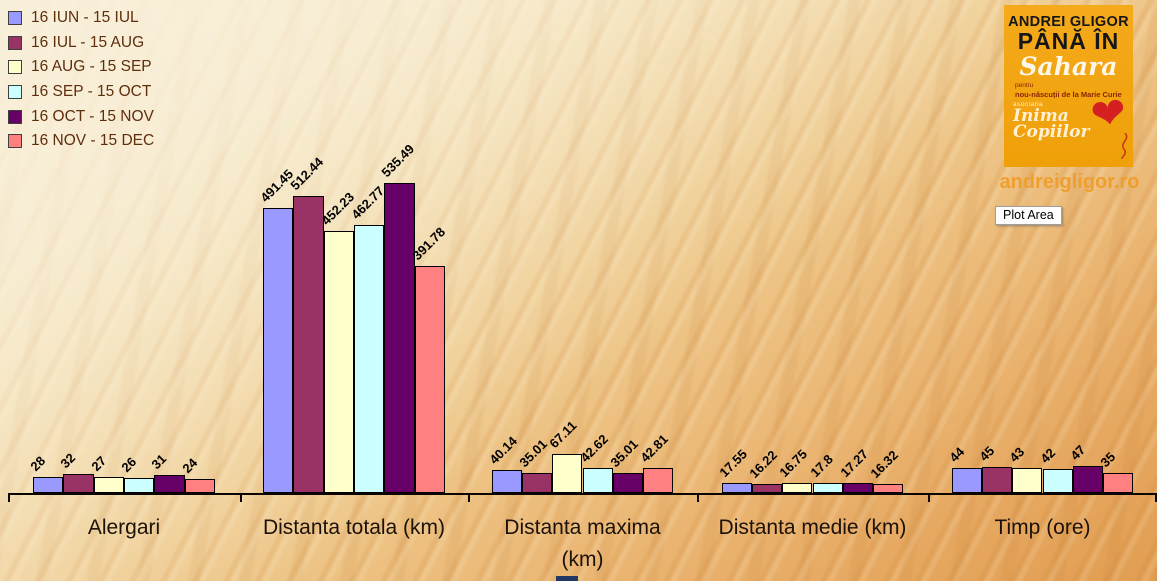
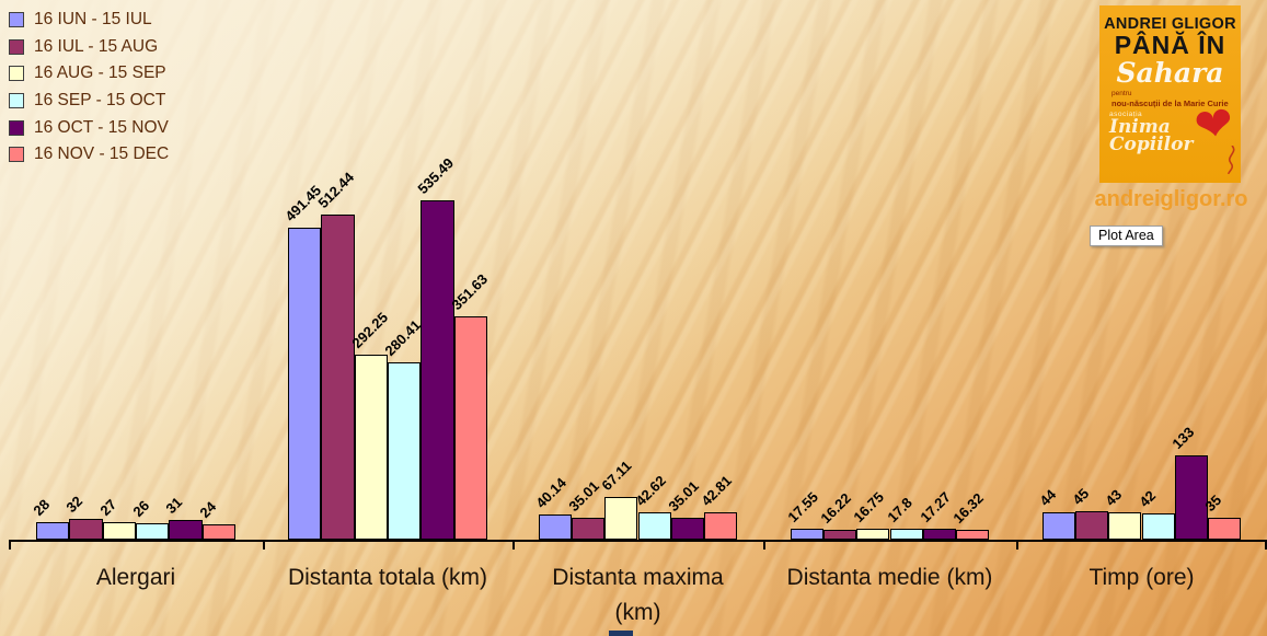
16 AUG - 15 SEP/Distanta totala (km): 452.23 -> 292.25
16 SEP - 15 OCT/Distanta totala (km): 462.77 -> 280.41
16 NOV - 15 DEC/Distanta totala (km): 391.78 -> 351.63
16 OCT - 15 NOV/Timp (ore): 47 -> 133
